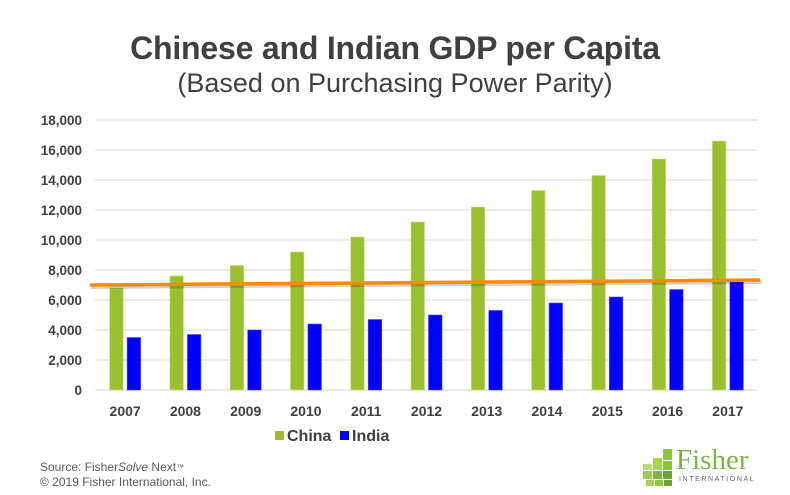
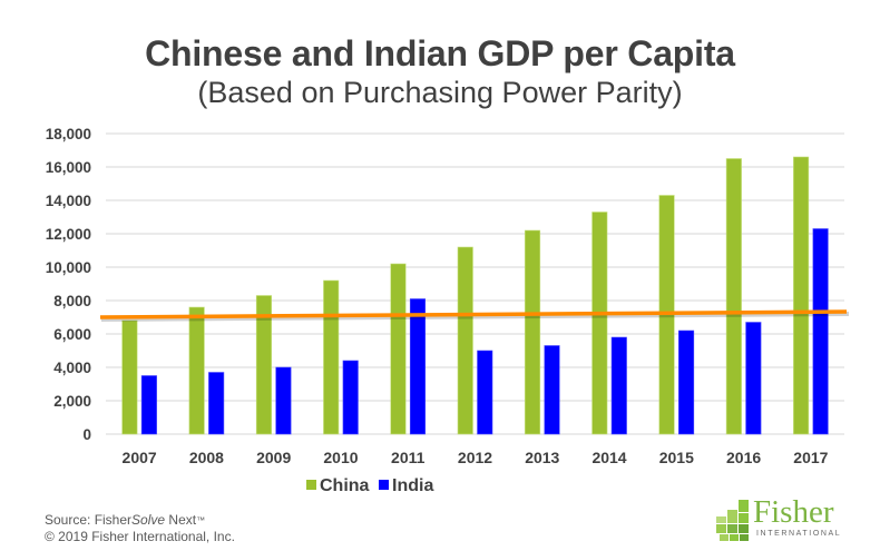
India/2011: 4700 -> 8100
China/2016: 15400 -> 16500
India/2017: 7200 -> 12300
